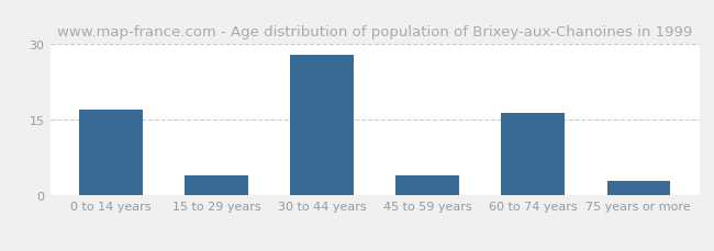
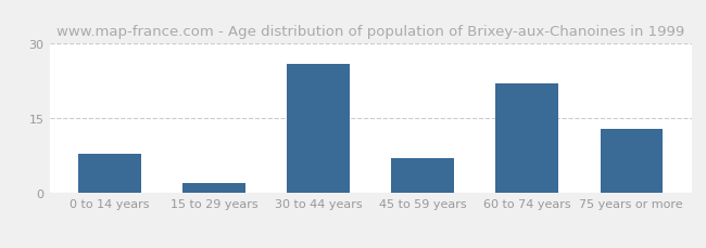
0 to 14 years: 17.0 -> 8.0
15 to 29 years: 4.0 -> 2.0
30 to 44 years: 28.0 -> 26.0
45 to 59 years: 4.0 -> 7.0
60 to 74 years: 16.5 -> 22.0
75 years or more: 3.0 -> 13.0
